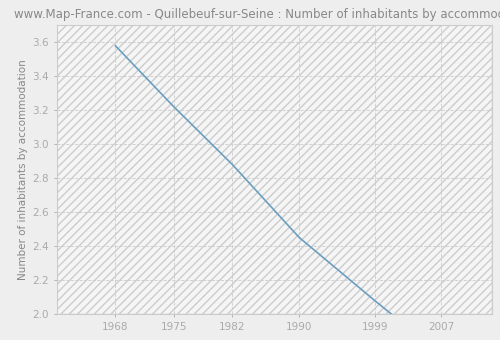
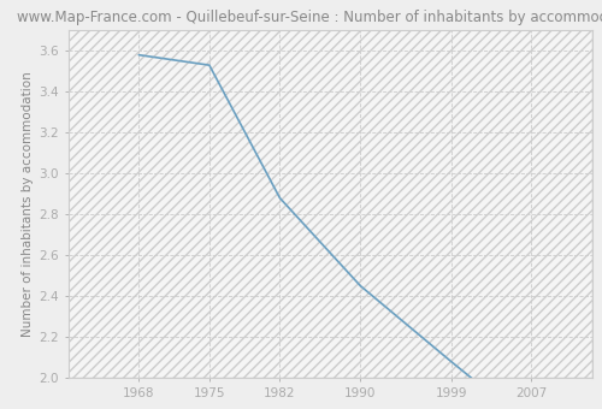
1975: 3.22 -> 3.53
